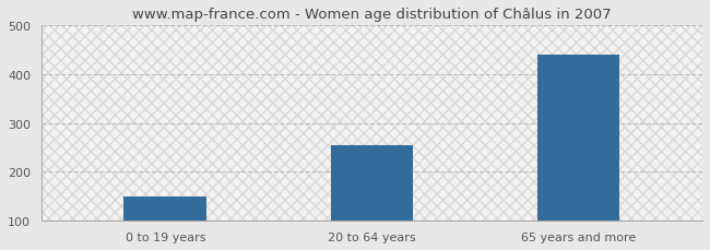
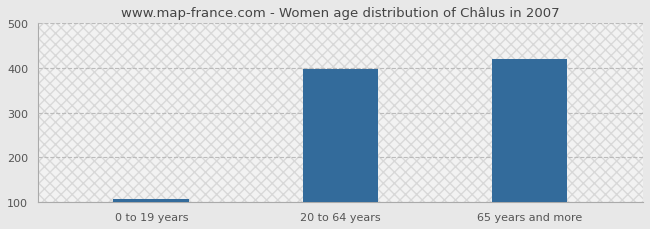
0 to 19 years: 150 -> 107
20 to 64 years: 255 -> 398
65 years and more: 440 -> 420
